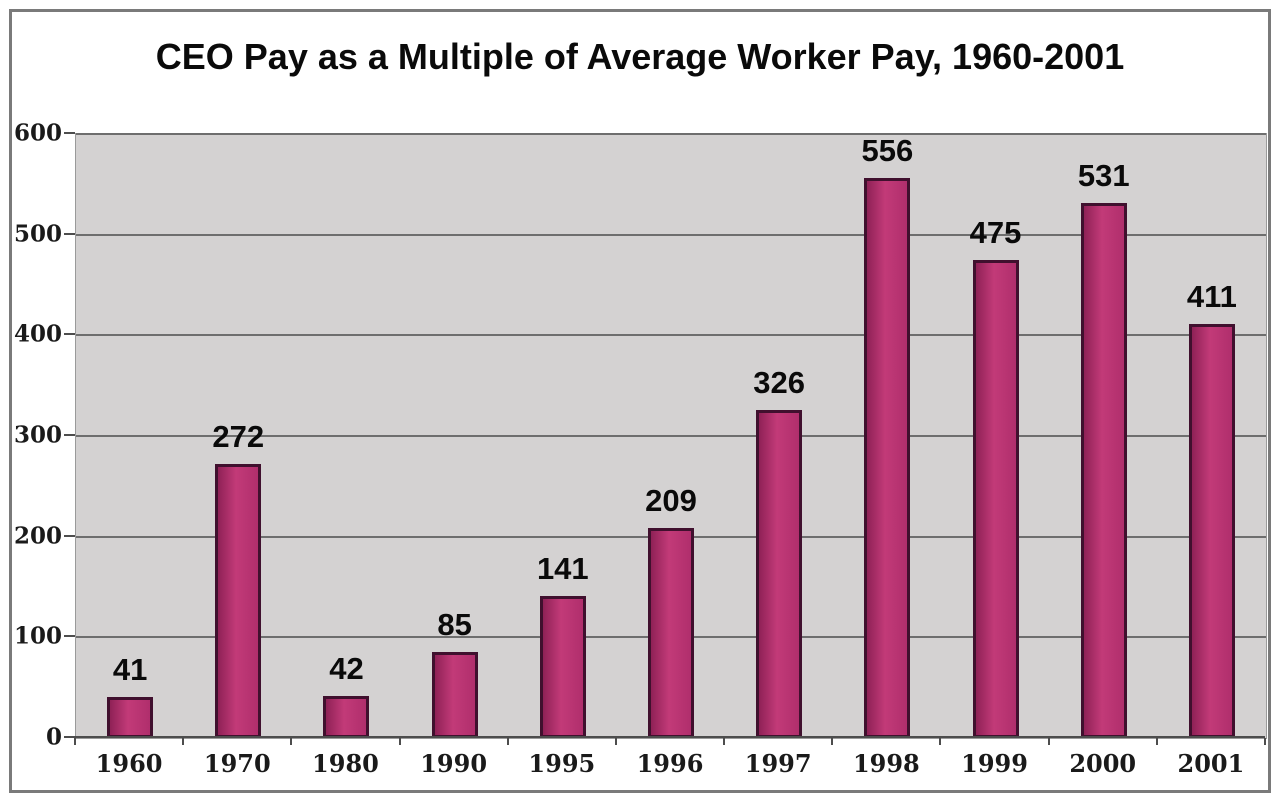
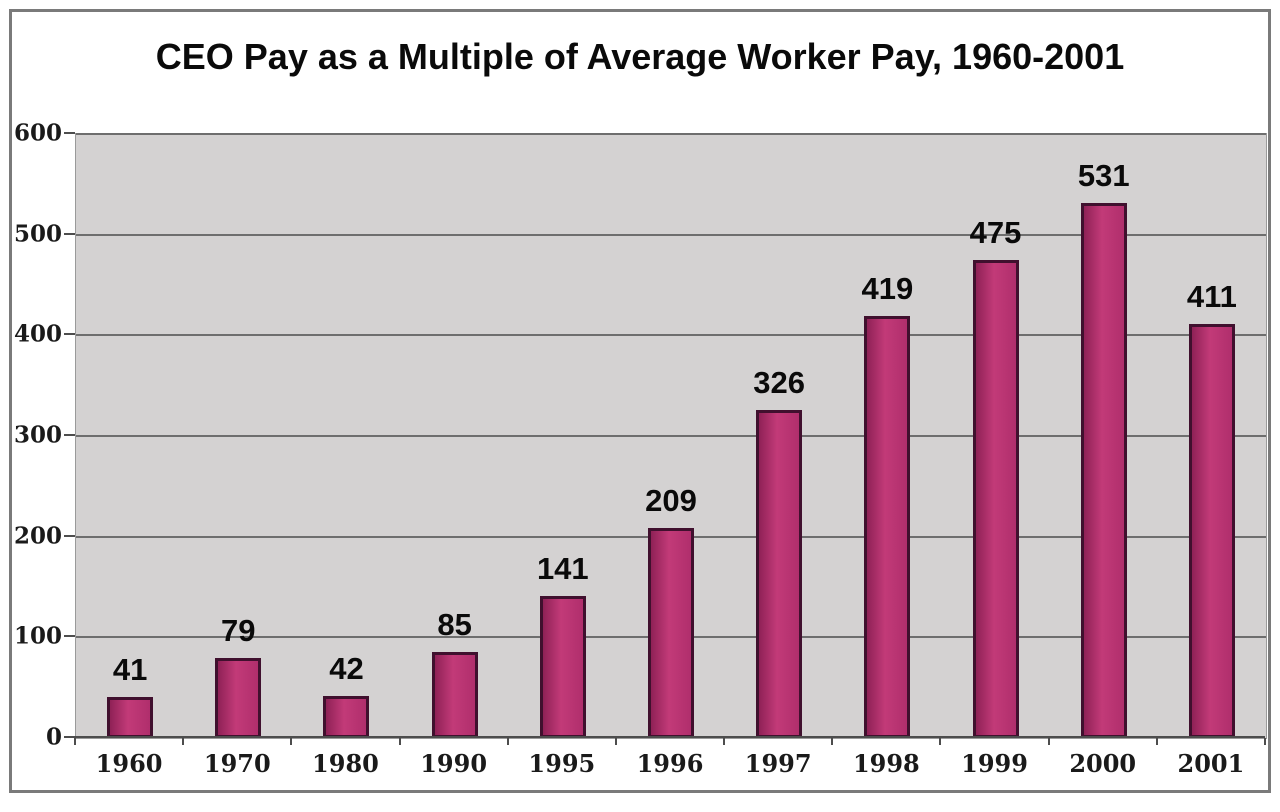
1970: 272 -> 79
1998: 556 -> 419
